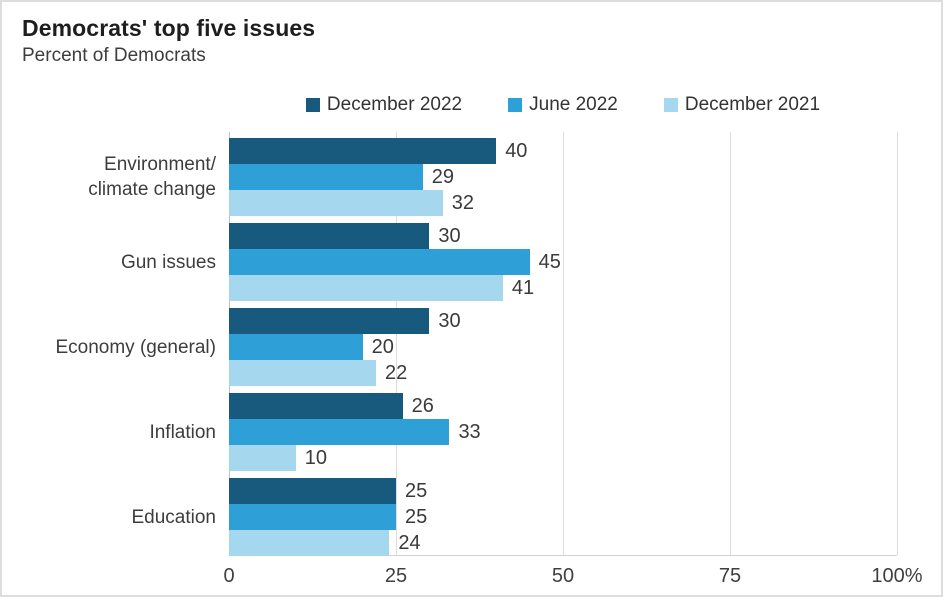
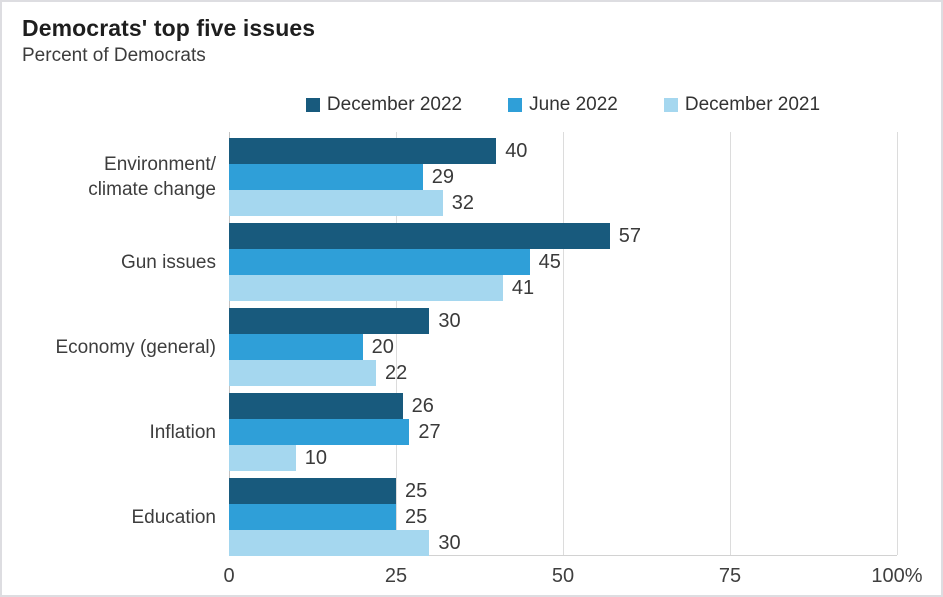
December 2022/Gun issues: 30 -> 57
June 2022/Inflation: 33 -> 27
December 2021/Education: 24 -> 30
